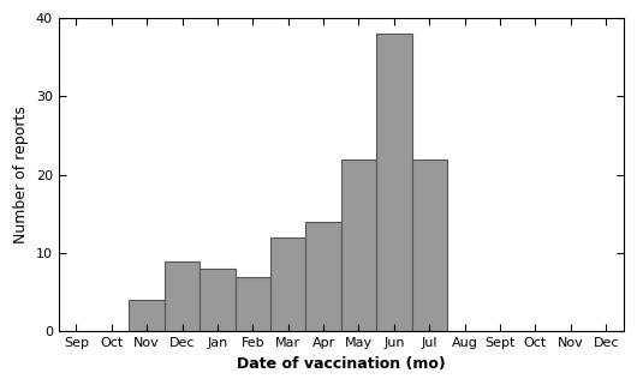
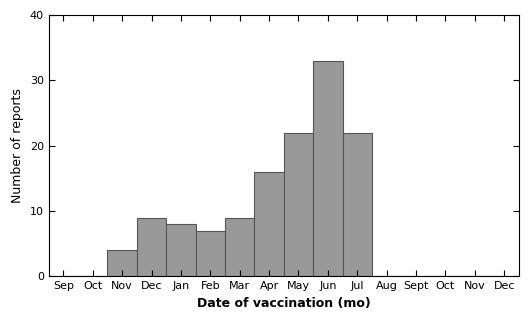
Mar: 12 -> 9
Apr: 14 -> 16
Jun: 38 -> 33
